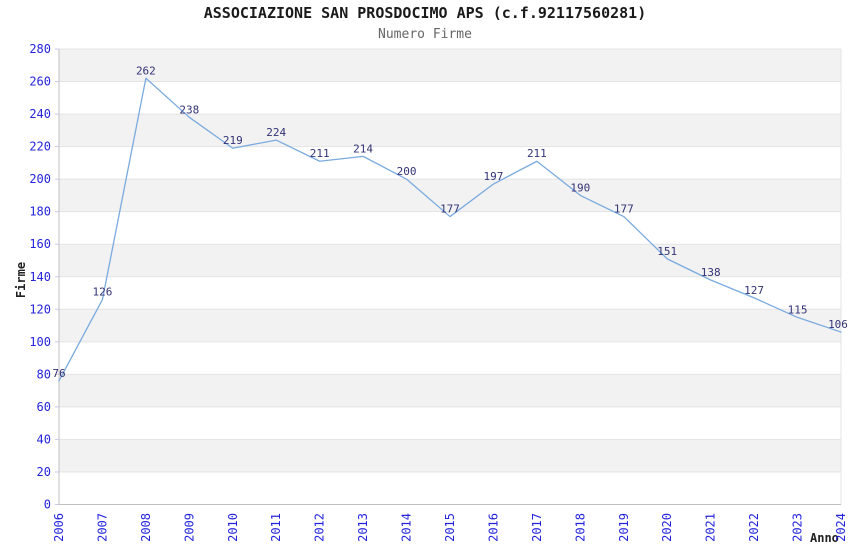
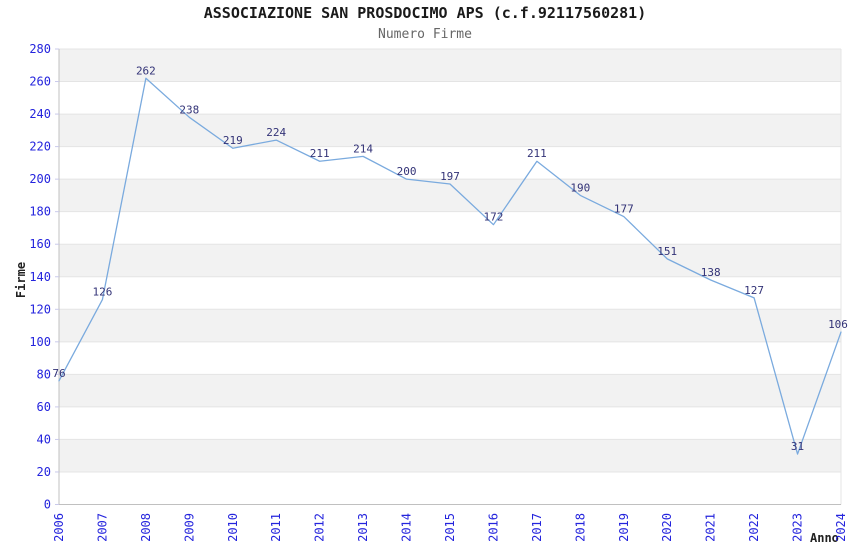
2015: 177 -> 197
2016: 197 -> 172
2023: 115 -> 31
